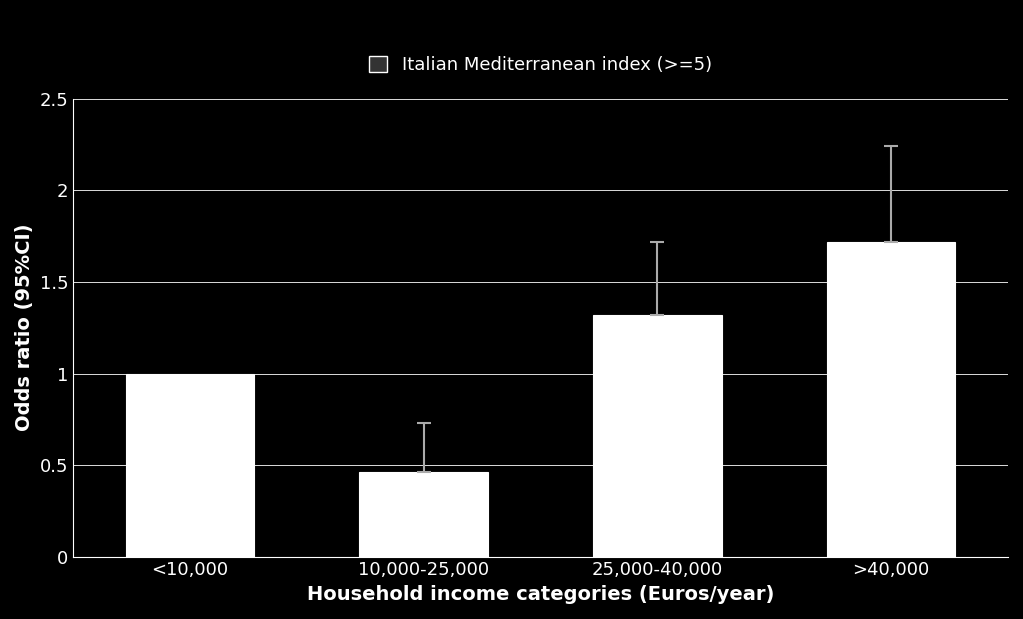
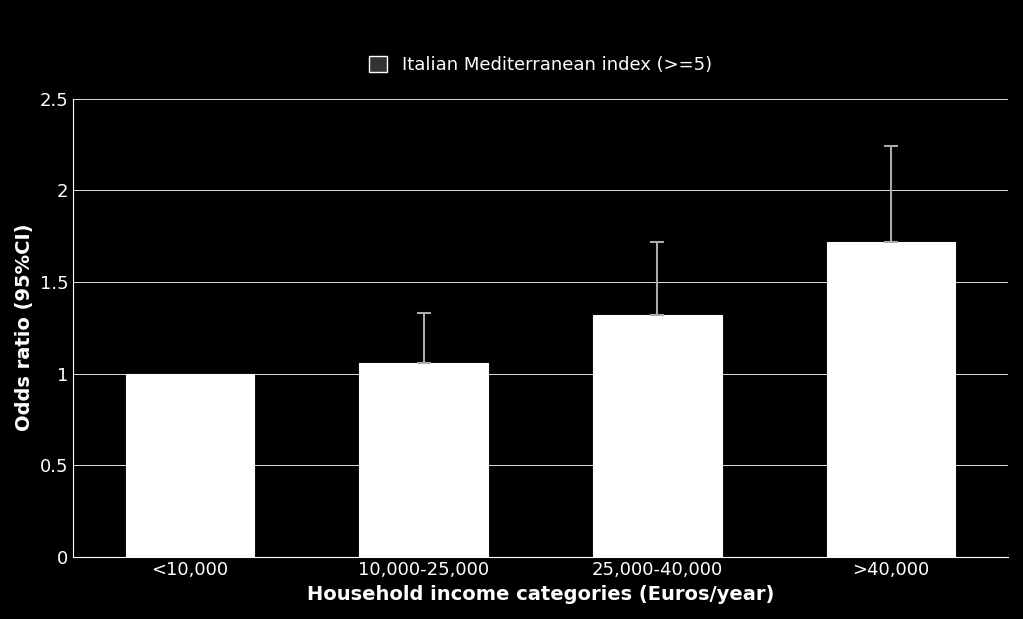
10,000-25,000: 0.46 -> 1.06
